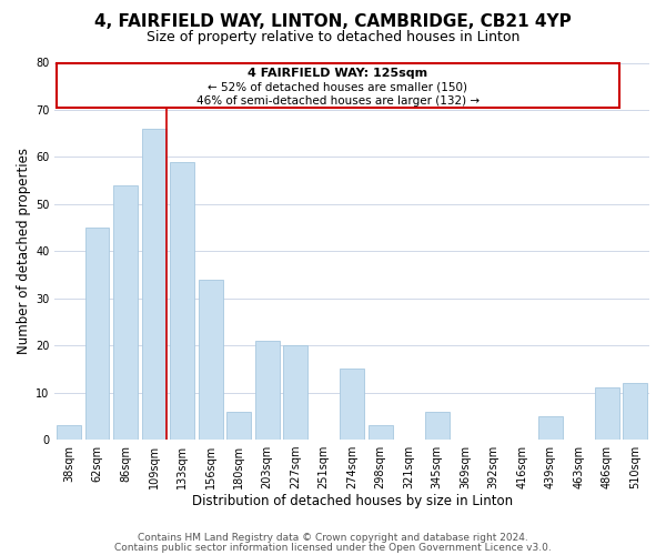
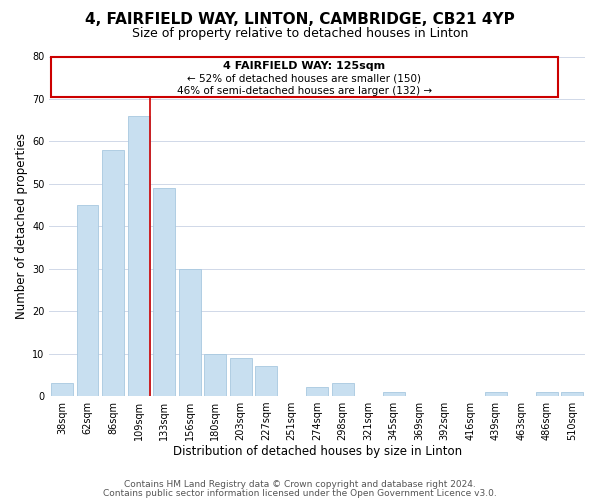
86sqm: 54 -> 58
133sqm: 59 -> 49
156sqm: 34 -> 30
180sqm: 6 -> 10
203sqm: 21 -> 9
227sqm: 20 -> 7
274sqm: 15 -> 2
345sqm: 6 -> 1
439sqm: 5 -> 1
486sqm: 11 -> 1
510sqm: 12 -> 1
